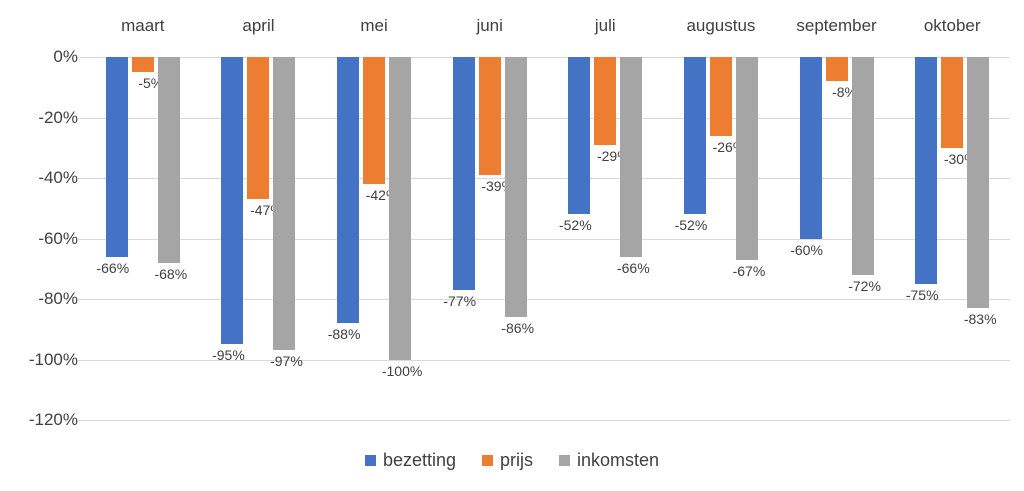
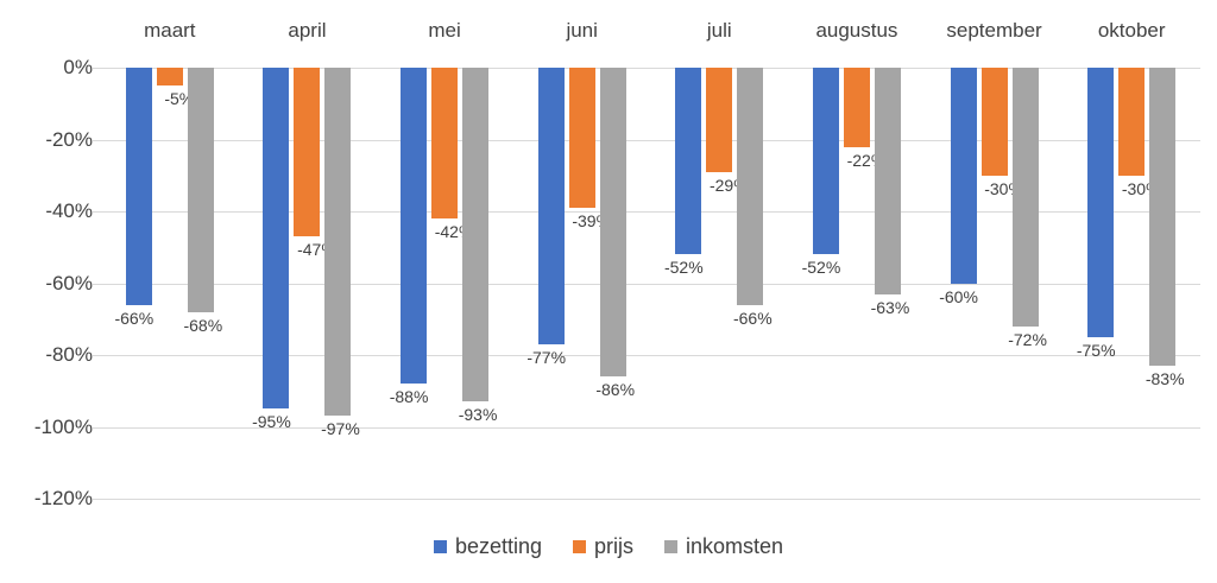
inkomsten/mei: -100% -> -93%
prijs/augustus: -26% -> -22%
inkomsten/augustus: -67% -> -63%
prijs/september: -8% -> -30%
